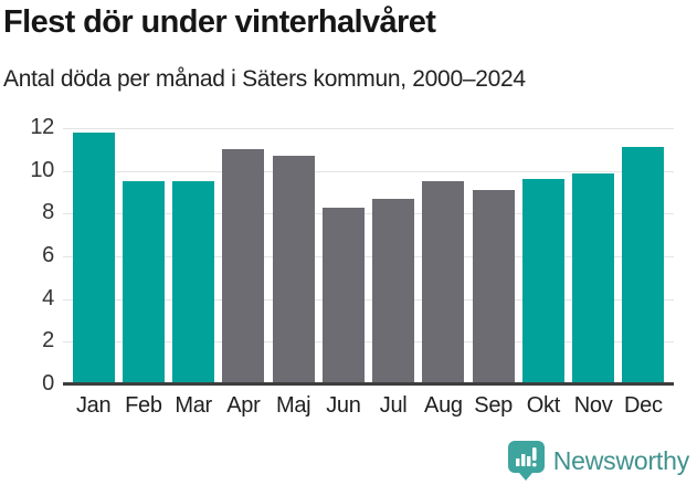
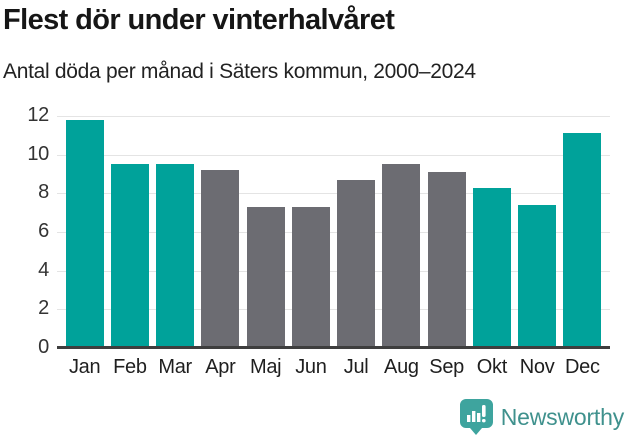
Apr: 11.0 -> 9.2
Maj: 10.7 -> 7.3
Jun: 8.3 -> 7.3
Okt: 9.6 -> 8.3
Nov: 9.9 -> 7.4
